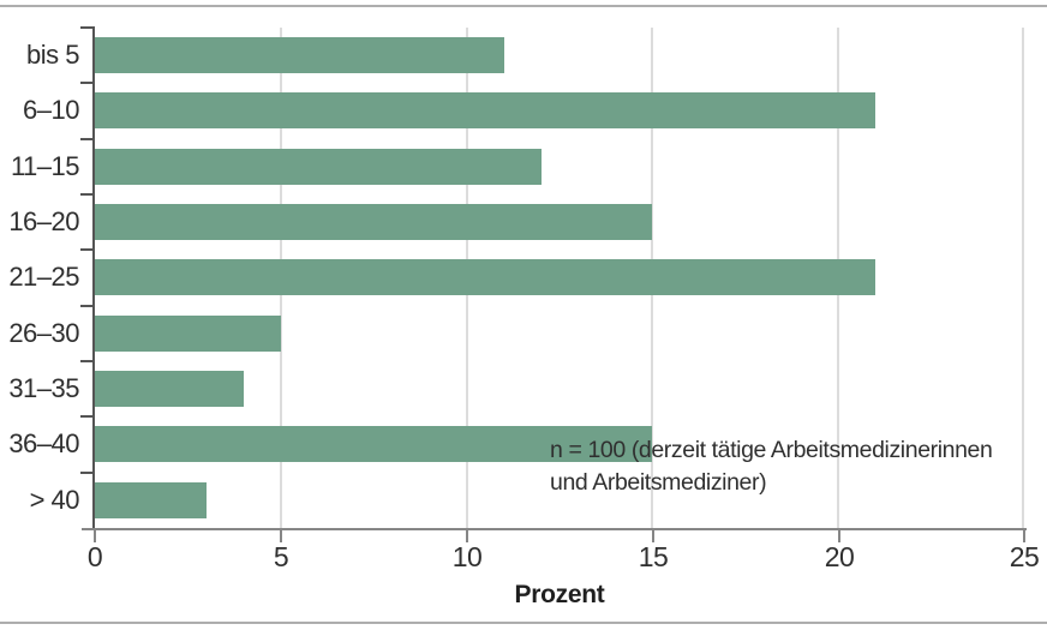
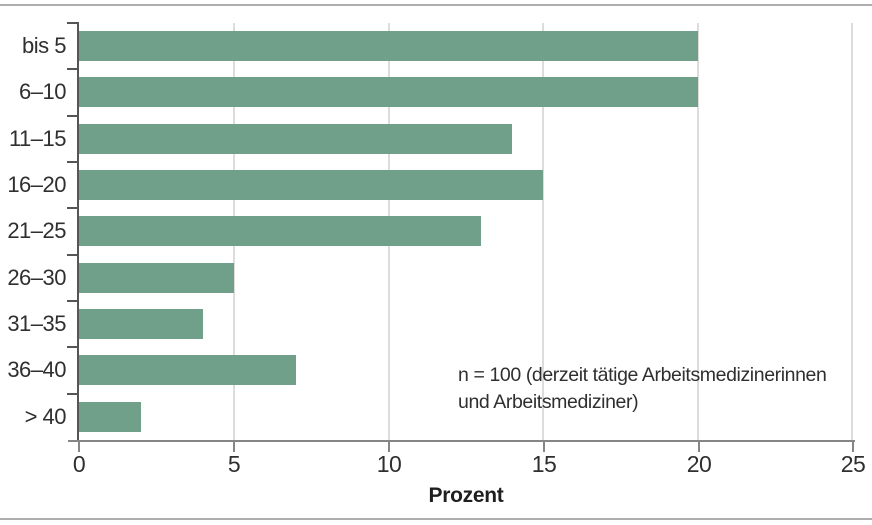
bis 5: 11 -> 20
6–10: 21 -> 20
11–15: 12 -> 14
21–25: 21 -> 13
36–40: 15 -> 7
> 40: 3 -> 2
